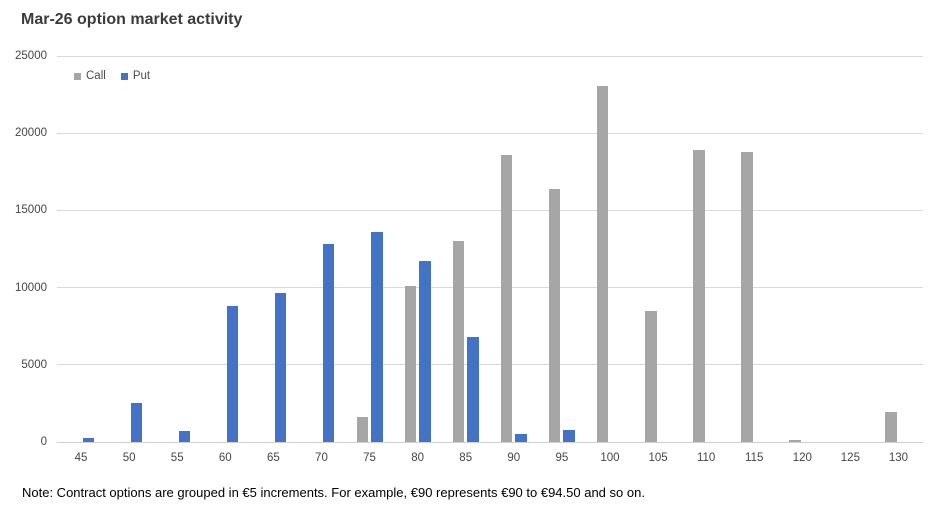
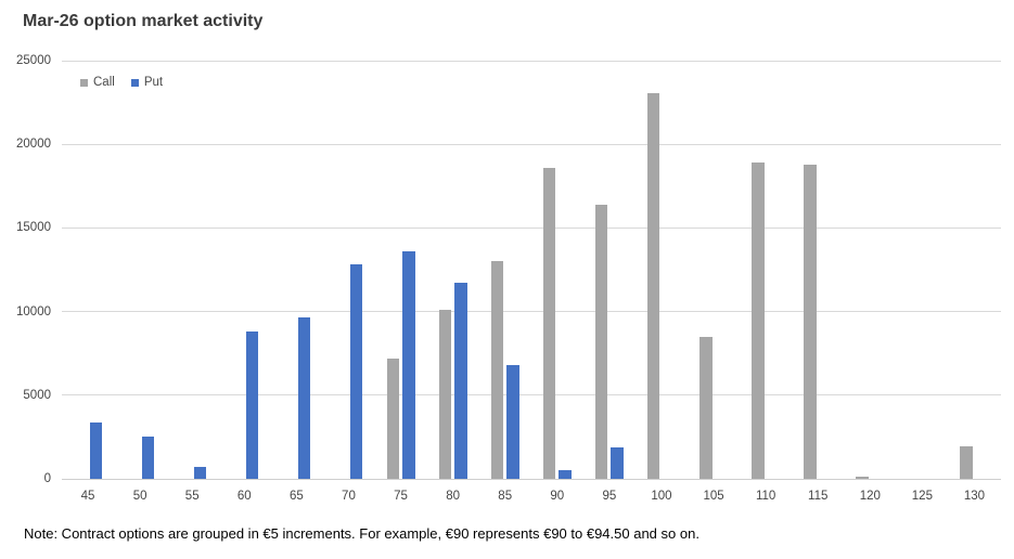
Put/45: 200 -> 3400
Call/75: 1600 -> 7200
Put/95: 800 -> 1900
